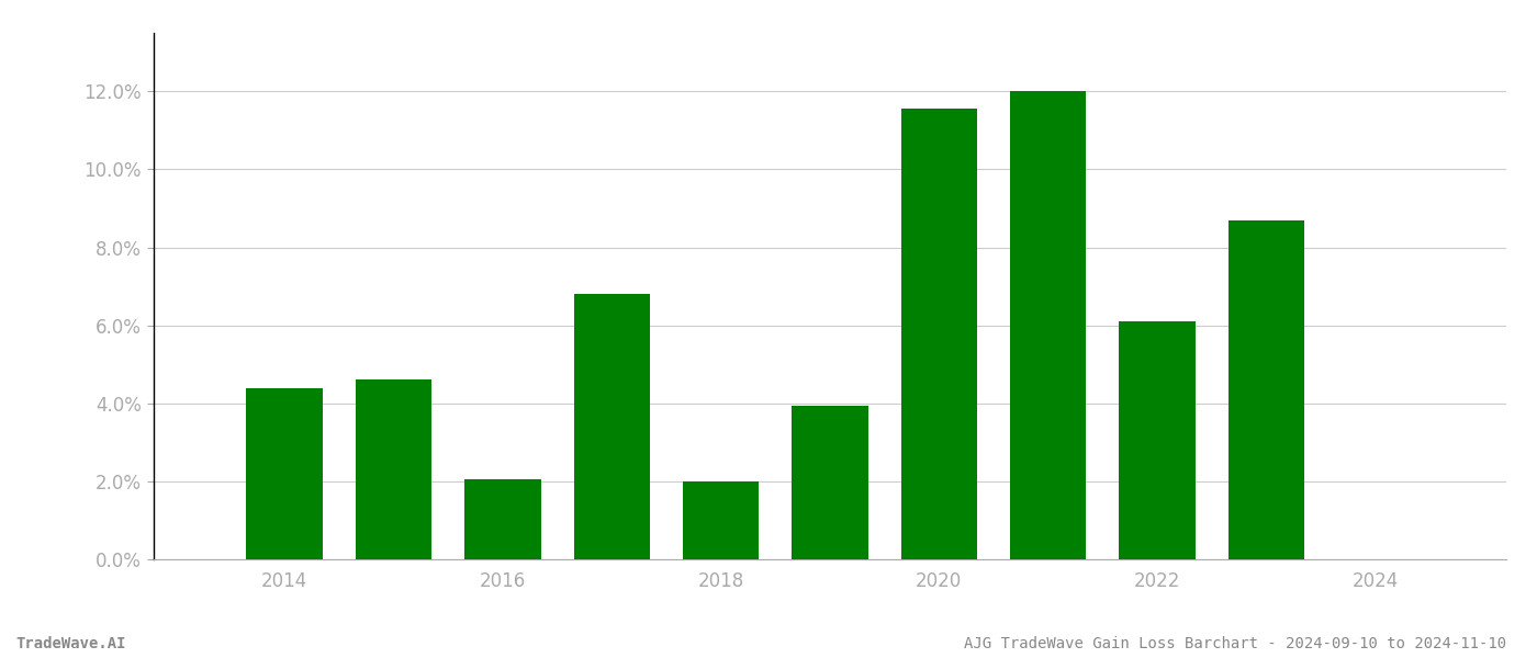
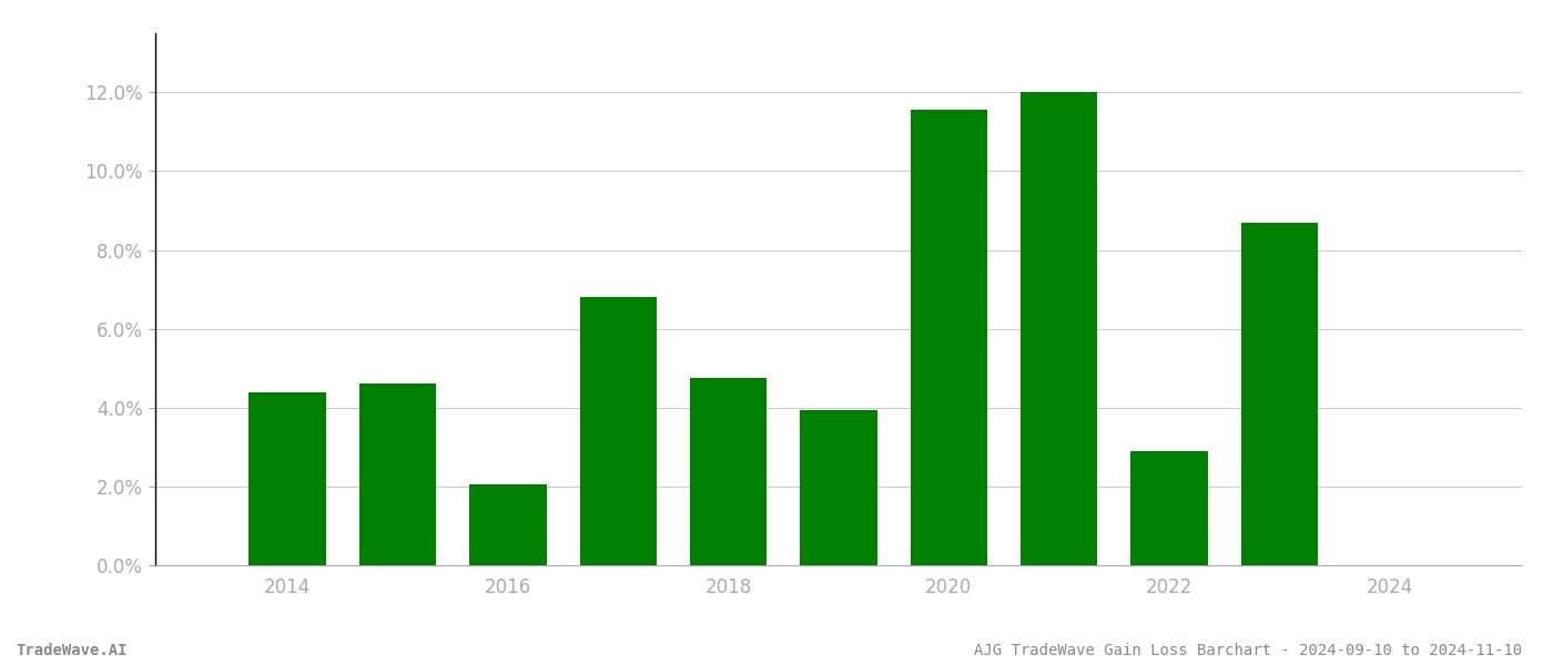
2018: 2.00% -> 4.75%
2022: 6.10% -> 2.90%
